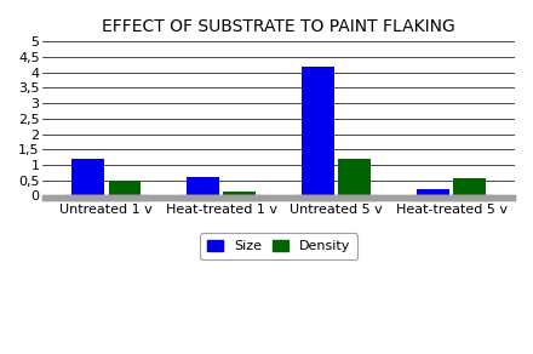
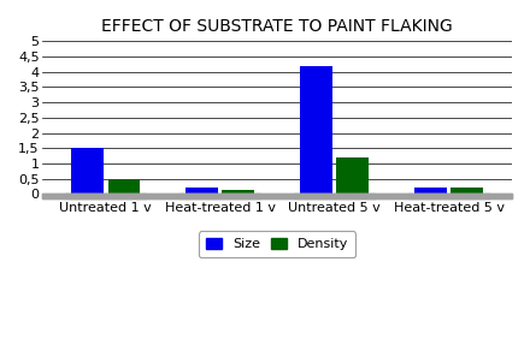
Size/Untreated 1 v: 1,2 -> 1,5
Size/Heat-treated 1 v: 0,6 -> 0,2
Density/Heat-treated 5 v: 0,55 -> 0,20
